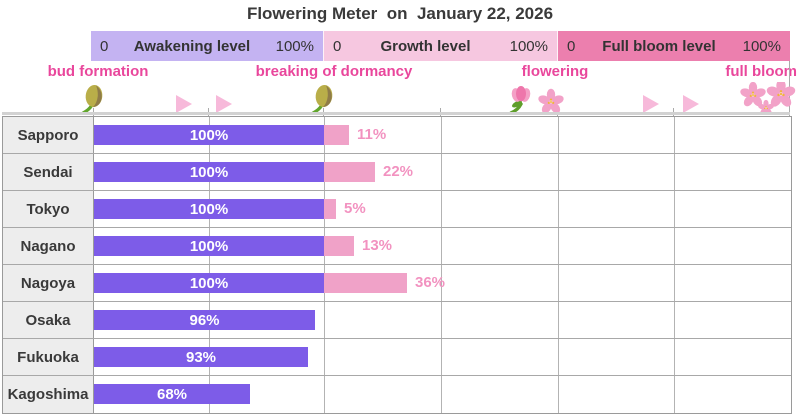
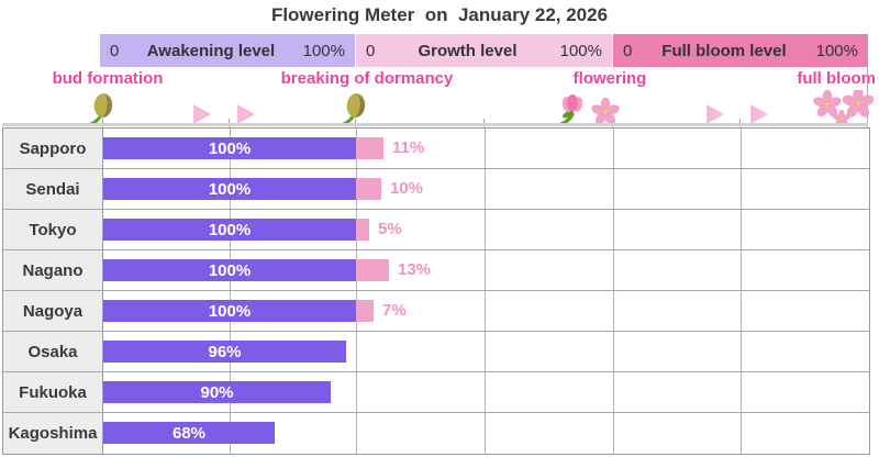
Growth level/Sendai: 22% -> 10%
Growth level/Nagoya: 36% -> 7%
Awakening level/Fukuoka: 93% -> 90%
